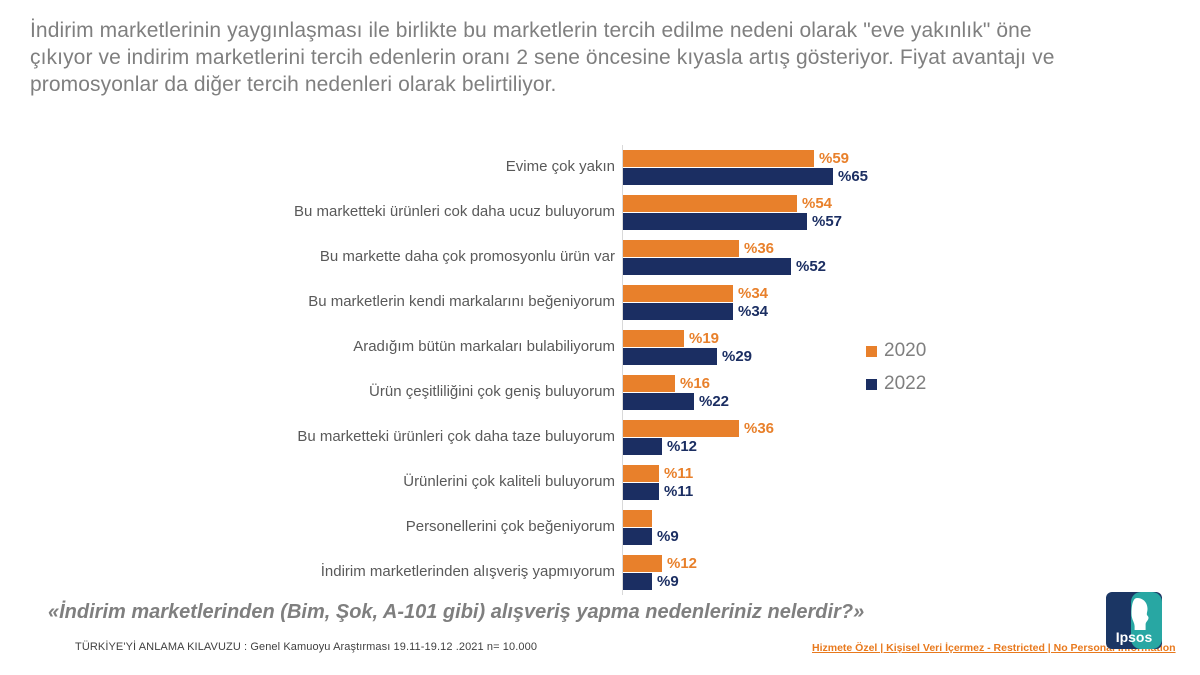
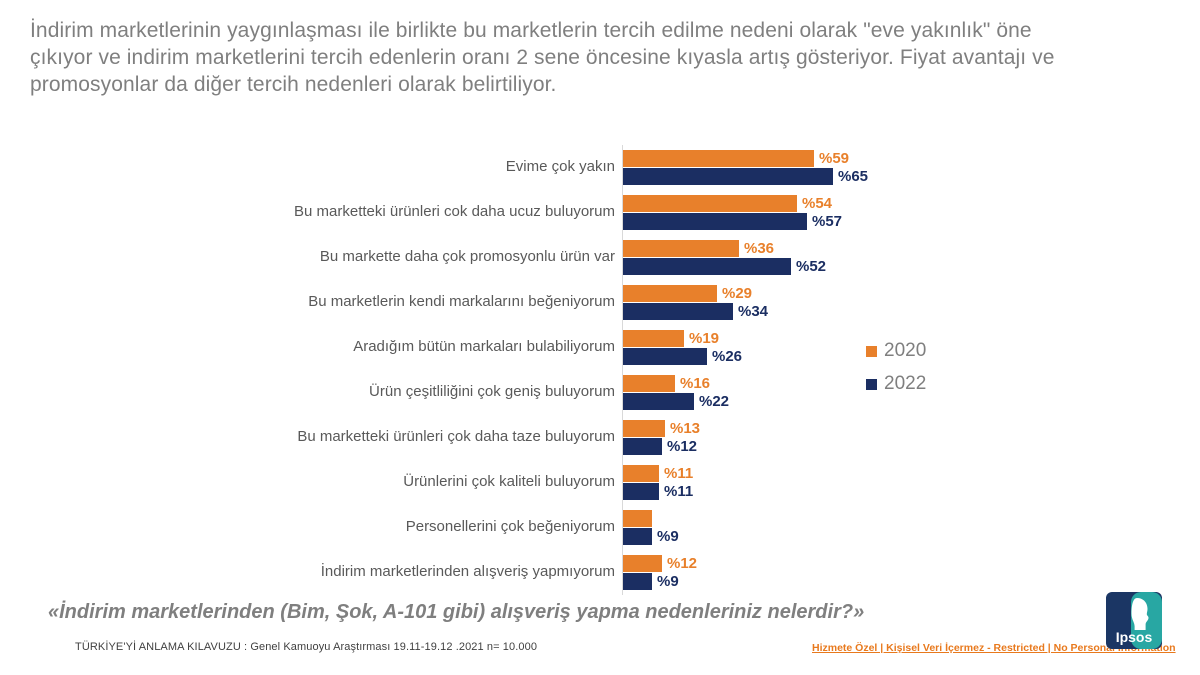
2020/Bu marketlerin kendi markalarını beğeniyorum: 34 -> 29
2022/Aradığım bütün markaları bulabiliyorum: 29 -> 26
2020/Bu marketteki ürünleri çok daha taze buluyorum: 36 -> 13
